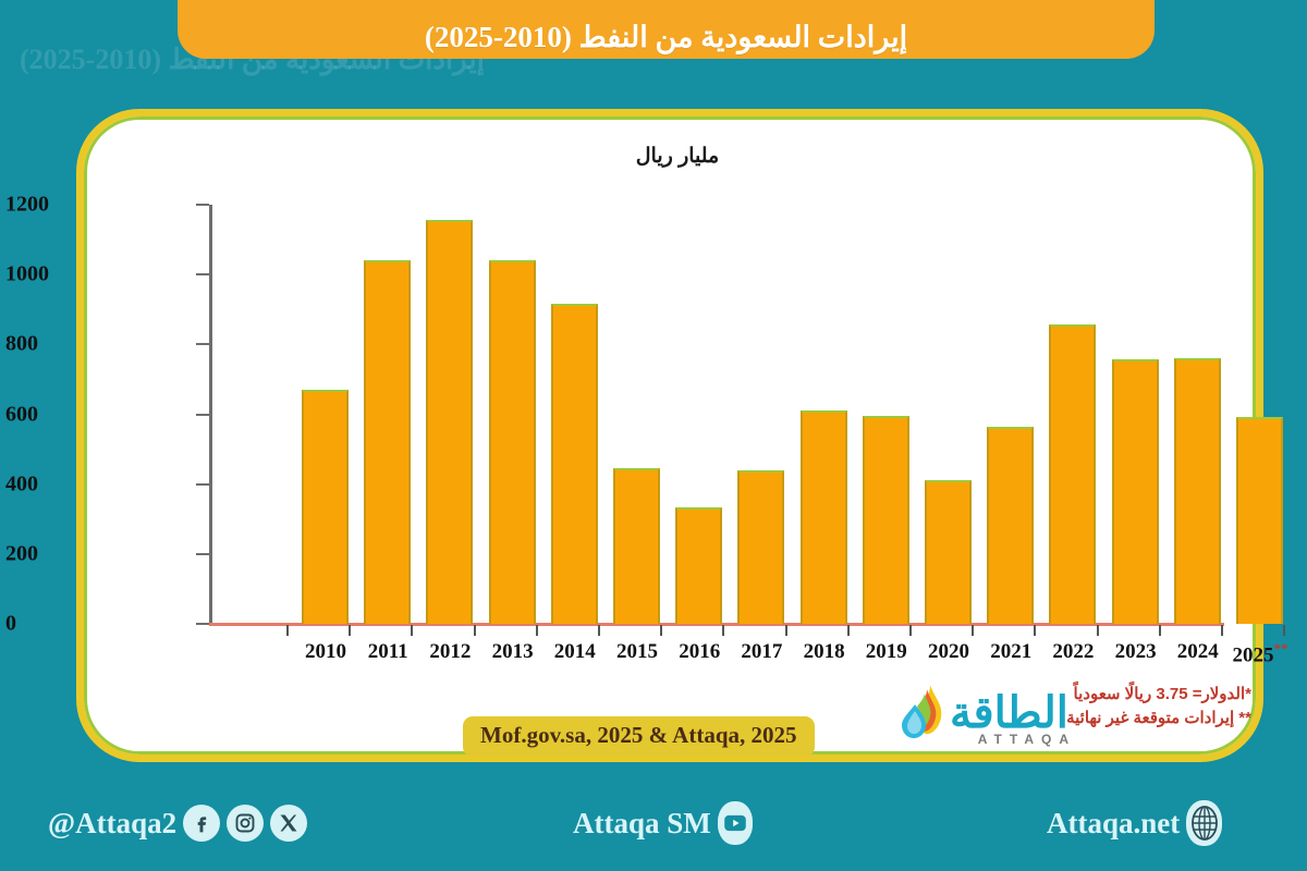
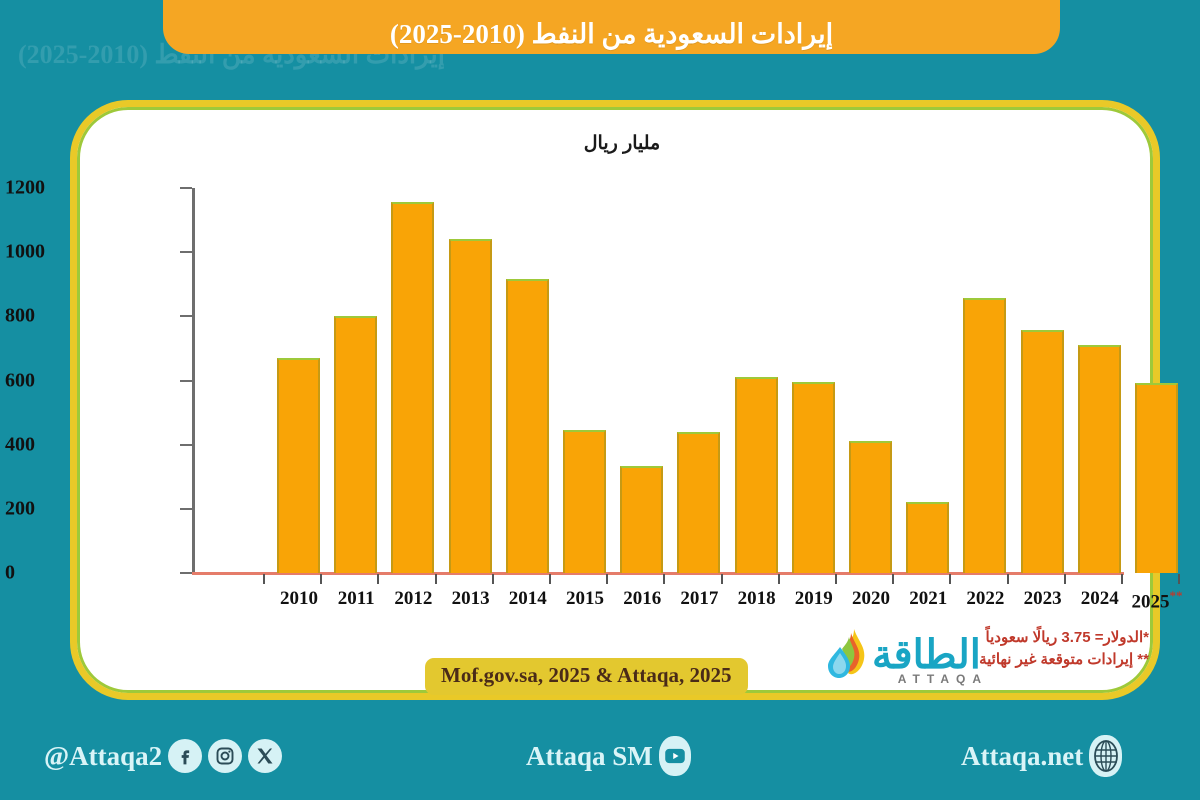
2011: 1040 -> 800
2021: 560 -> 220
2024: 760 -> 710
